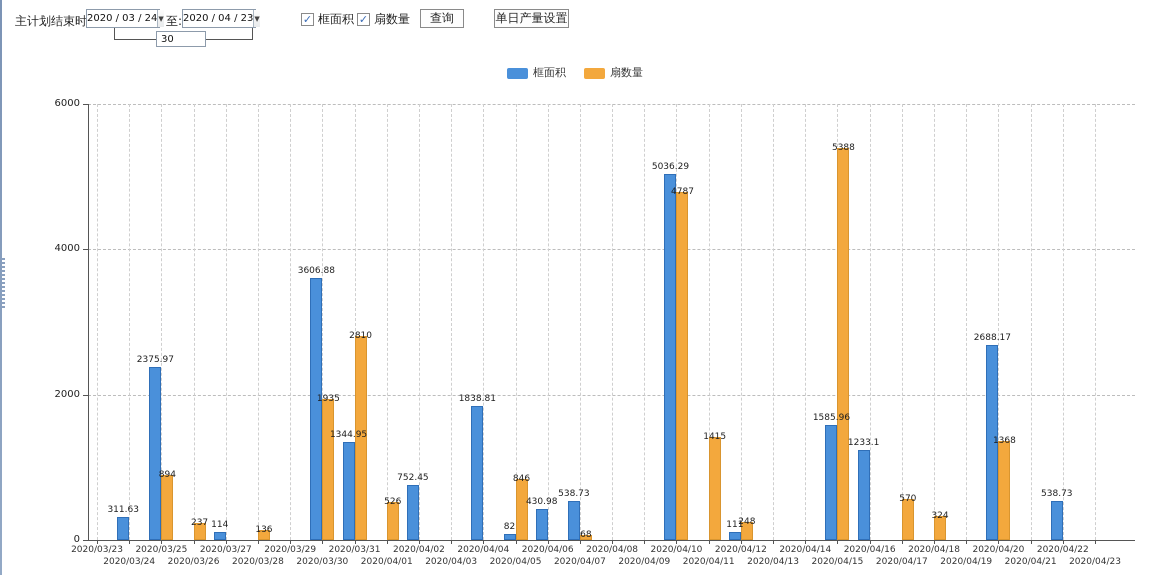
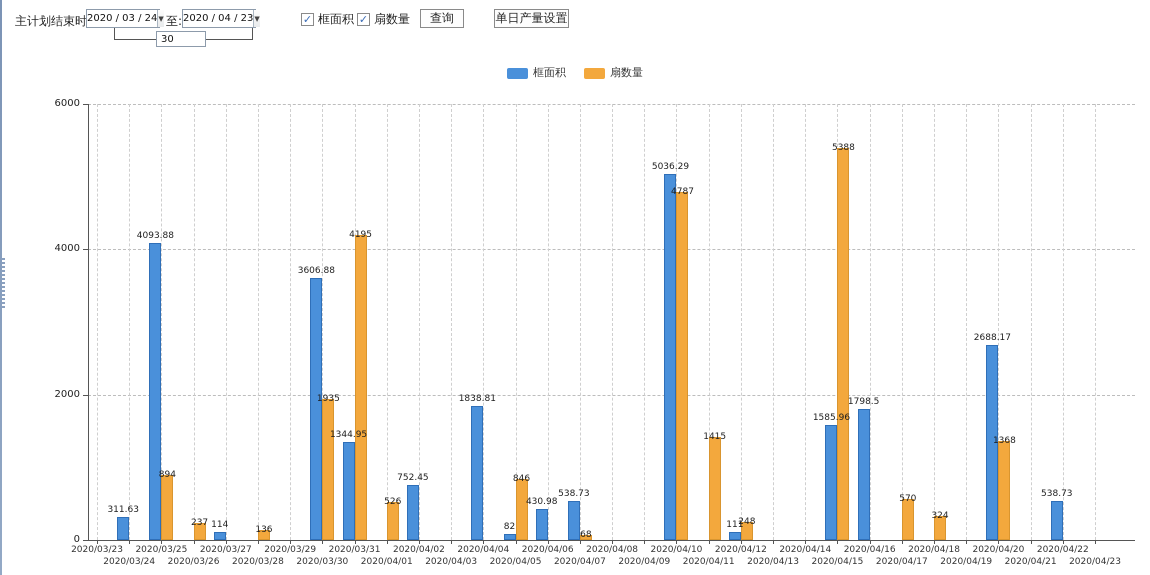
框面积/2020/03/25: 2375.97 -> 4093.88
扇数量/2020/03/31: 2810 -> 4195
框面积/2020/04/16: 1233.1 -> 1798.5
